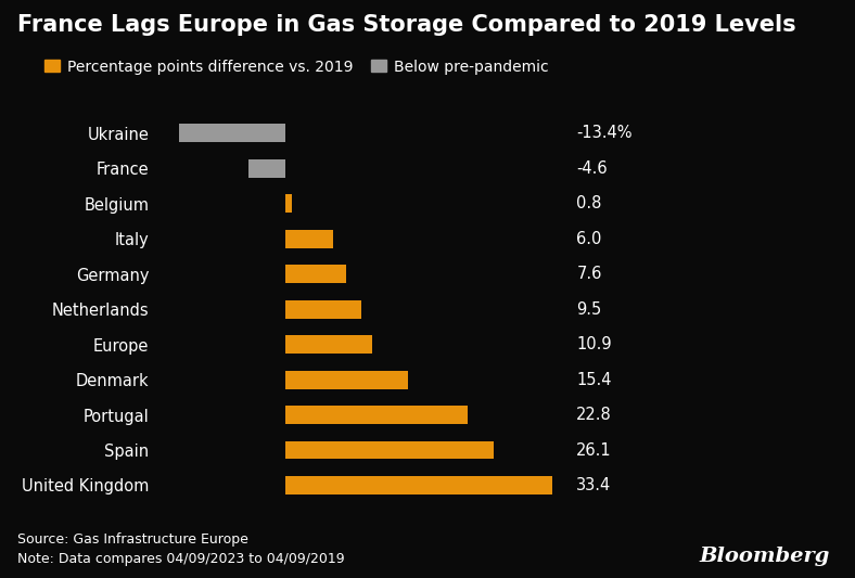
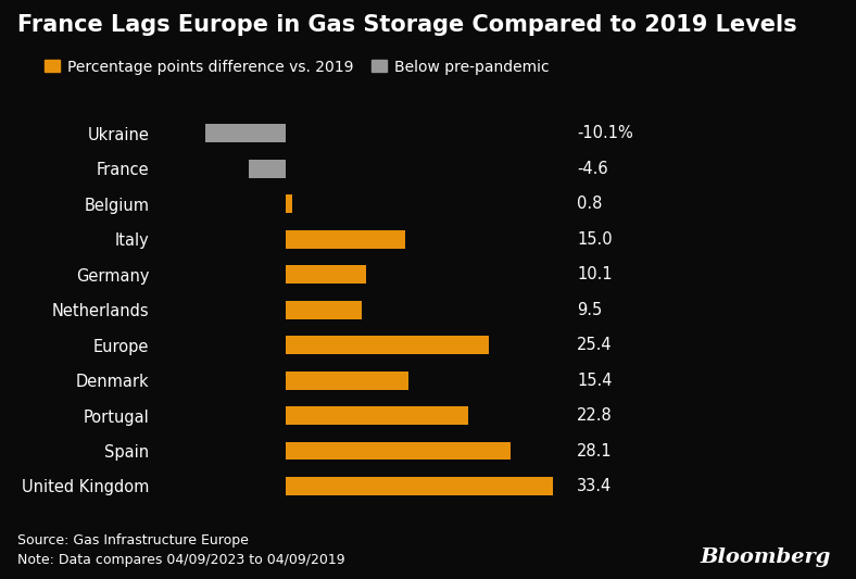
Ukraine: -13.4% -> -10.1%
Italy: 6.0 -> 15.0
Germany: 7.6 -> 10.1
Europe: 10.9 -> 25.4
Spain: 26.1 -> 28.1
